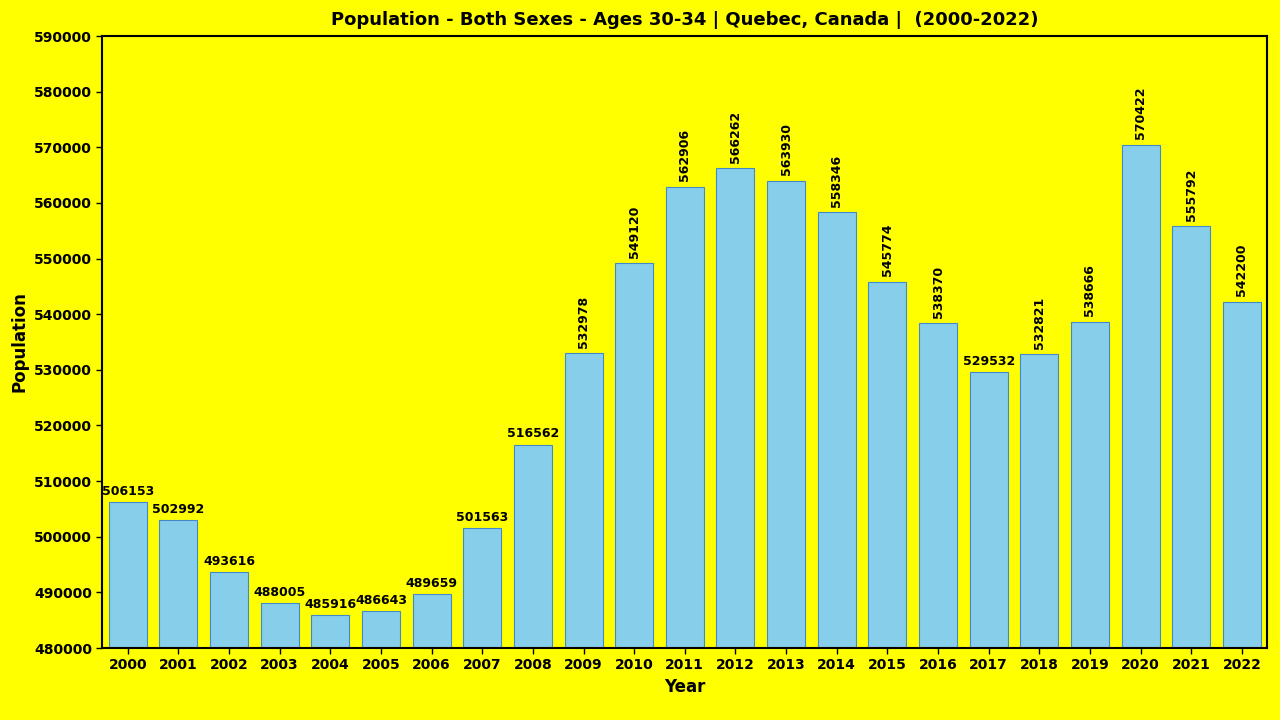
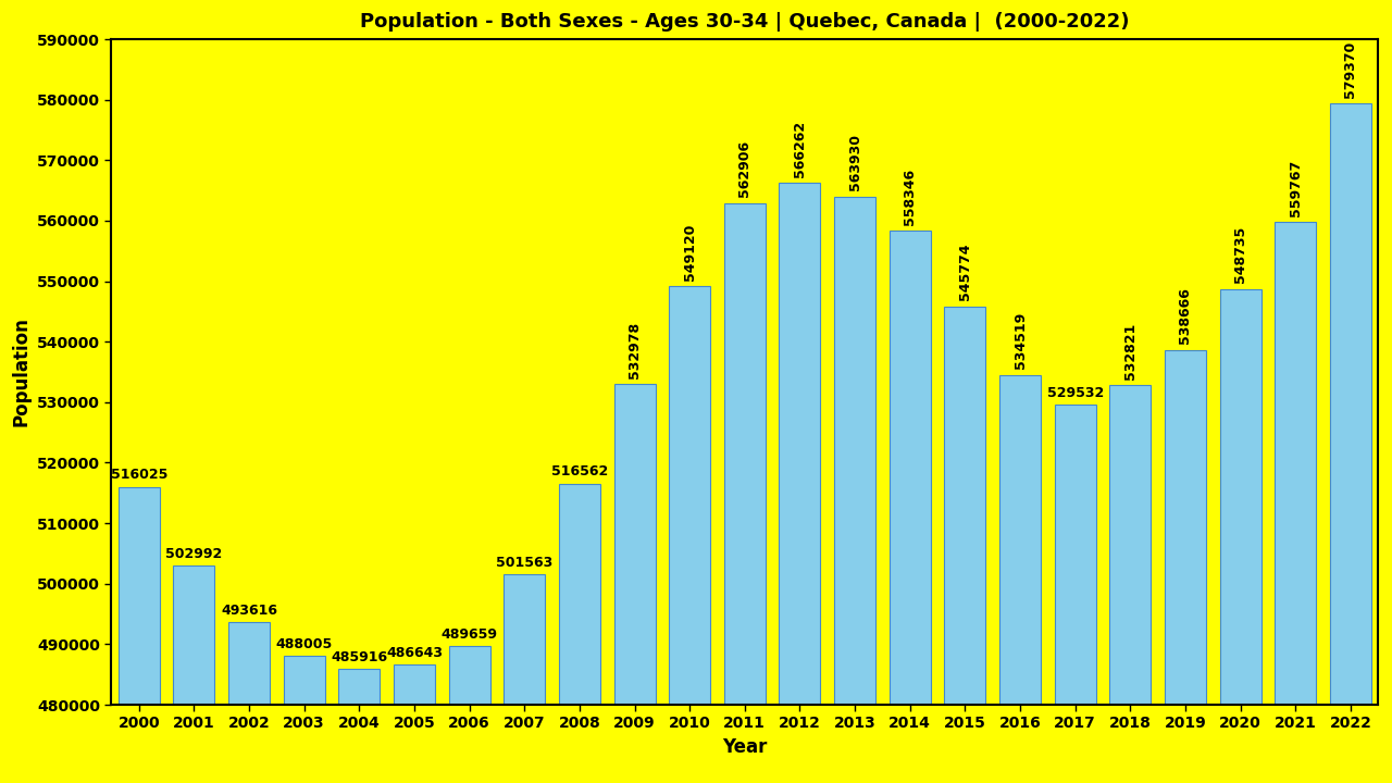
2000: 506153 -> 516025
2016: 538370 -> 534519
2020: 570422 -> 548735
2021: 555792 -> 559767
2022: 542200 -> 579370
